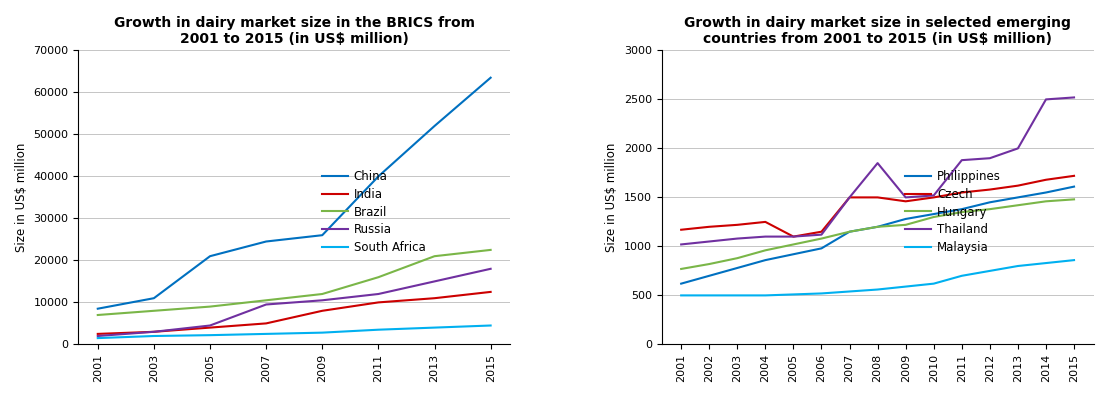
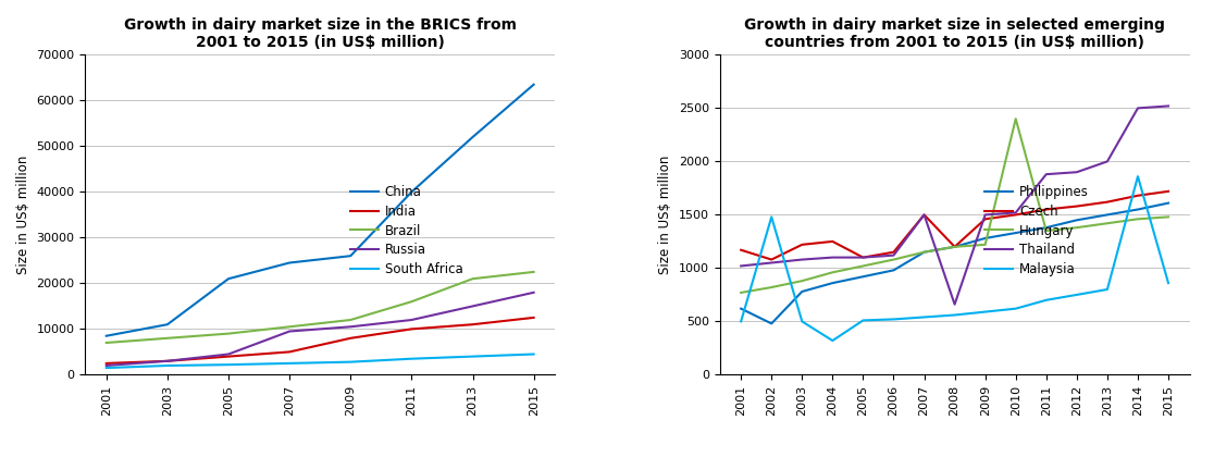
Philippines/2002: 700 -> 480
Czech/2002: 1200 -> 1080
Malaysia/2002: 500 -> 1480
Malaysia/2004: 500 -> 320
Czech/2008: 1500 -> 1200
Thailand/2008: 1850 -> 660
Hungary/2010: 1300 -> 2400
Malaysia/2014: 830 -> 1860
